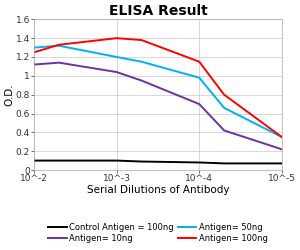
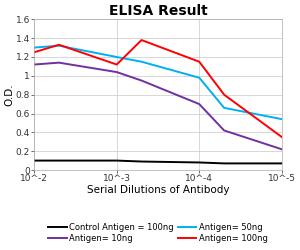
Antigen= 100ng/10^-3: 1.40 -> 1.12
Antigen= 50ng/10^-5: 0.35 -> 0.54
